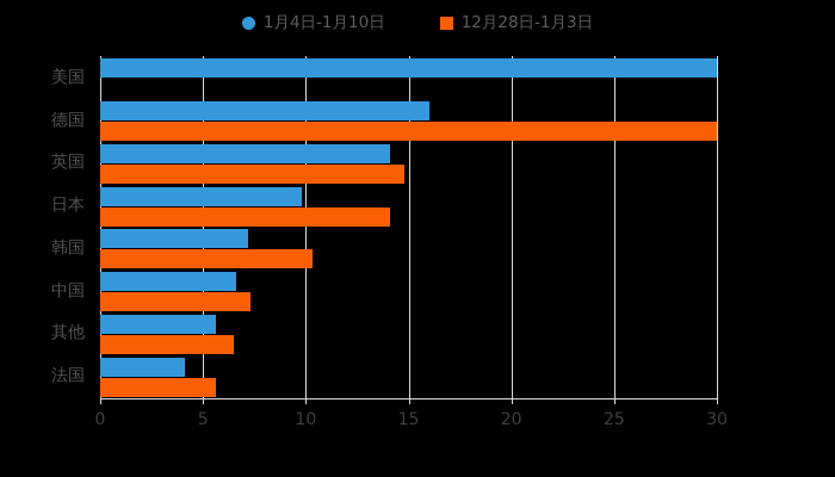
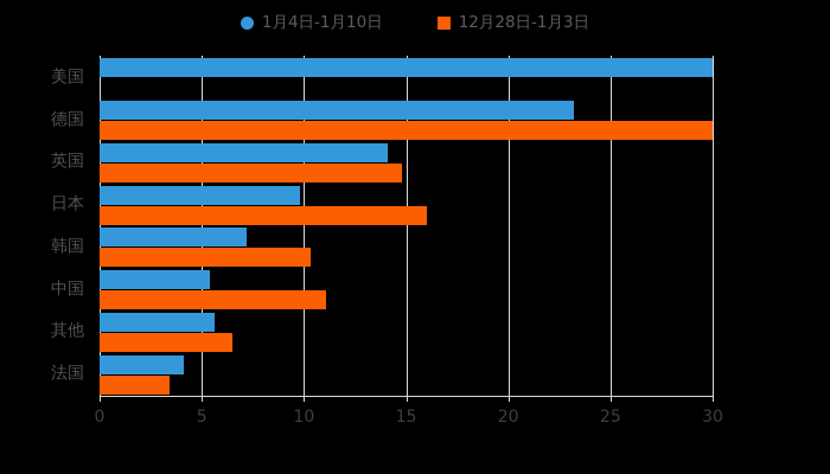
1月4日-1月10日/德国: 16.0 -> 23.2
12月28日-1月3日/日本: 14.1 -> 16.0
1月4日-1月10日/中国: 6.6 -> 5.4
12月28日-1月3日/中国: 7.3 -> 11.1
12月28日-1月3日/法国: 5.6 -> 3.4
